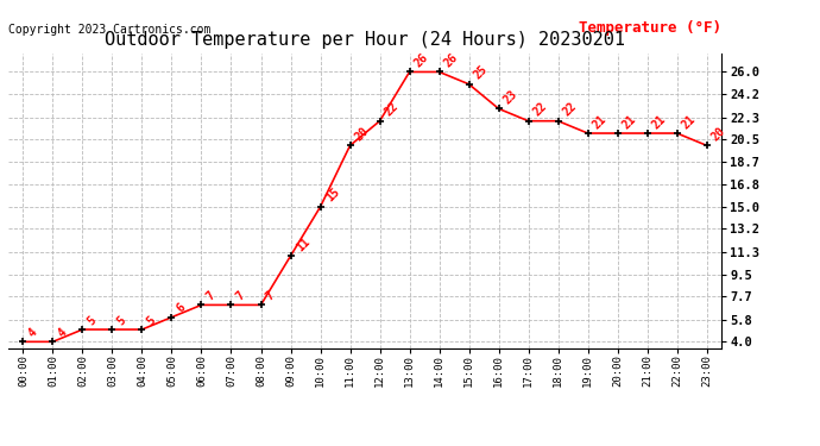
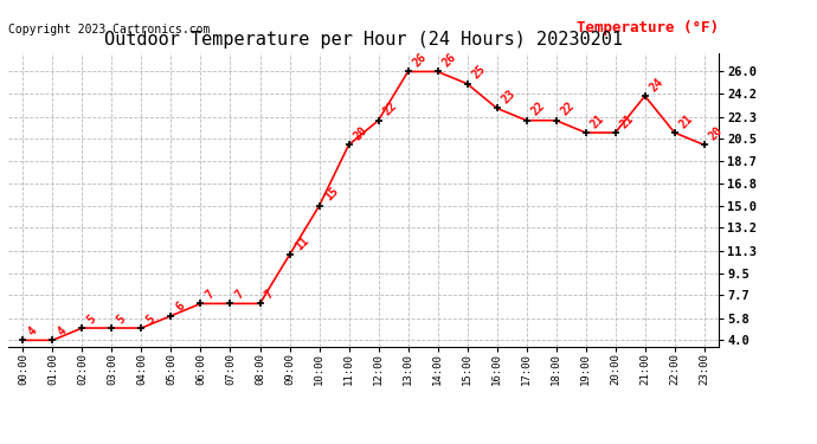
21:00: 21 -> 24
